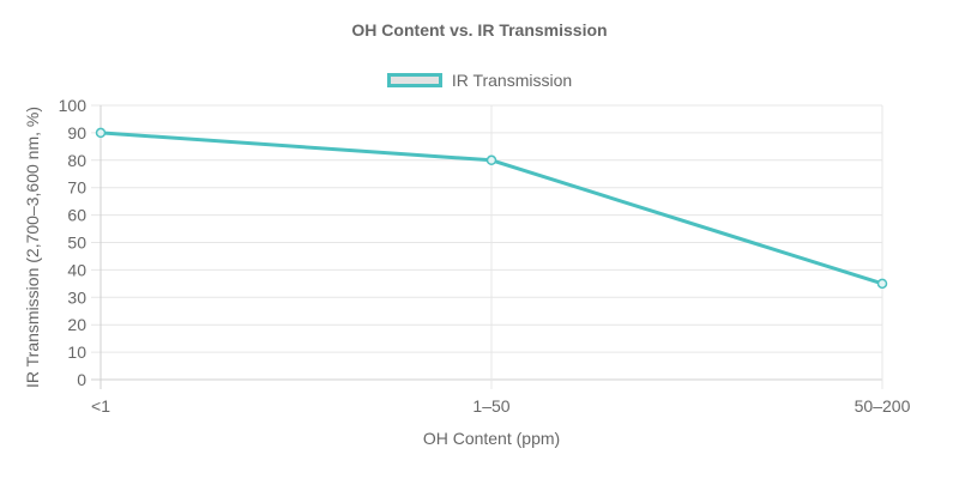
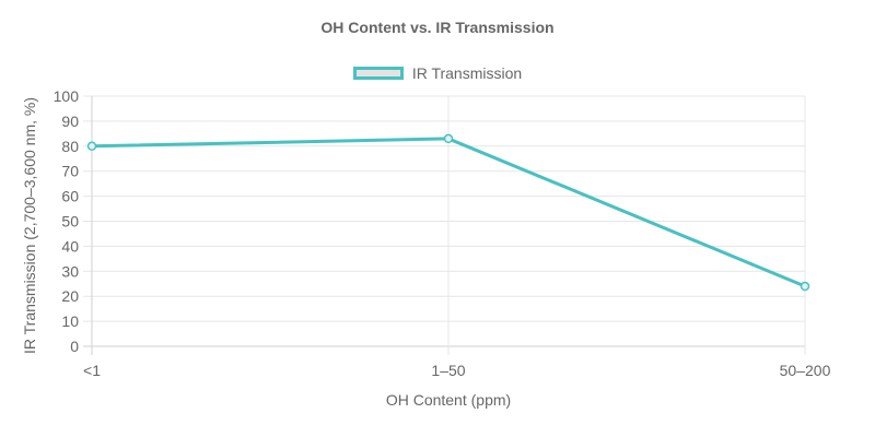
<1: 90 -> 80
1–50: 80 -> 83
50–200: 35 -> 24
